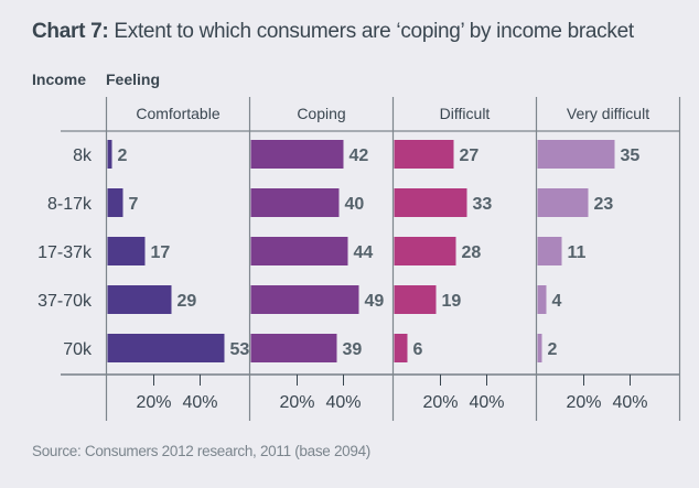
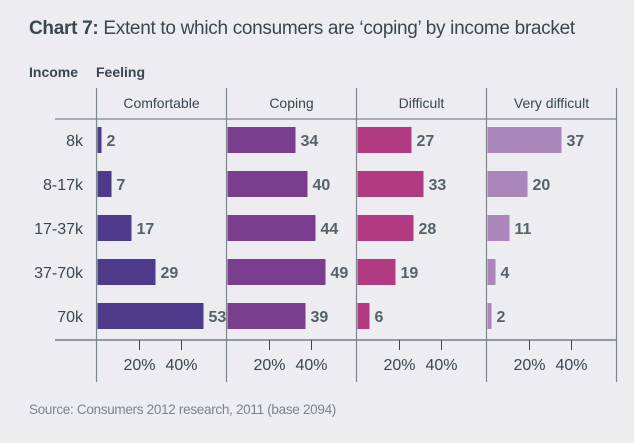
Coping/8k: 42 -> 34
Very difficult/8k: 35 -> 37
Very difficult/8-17k: 23 -> 20
